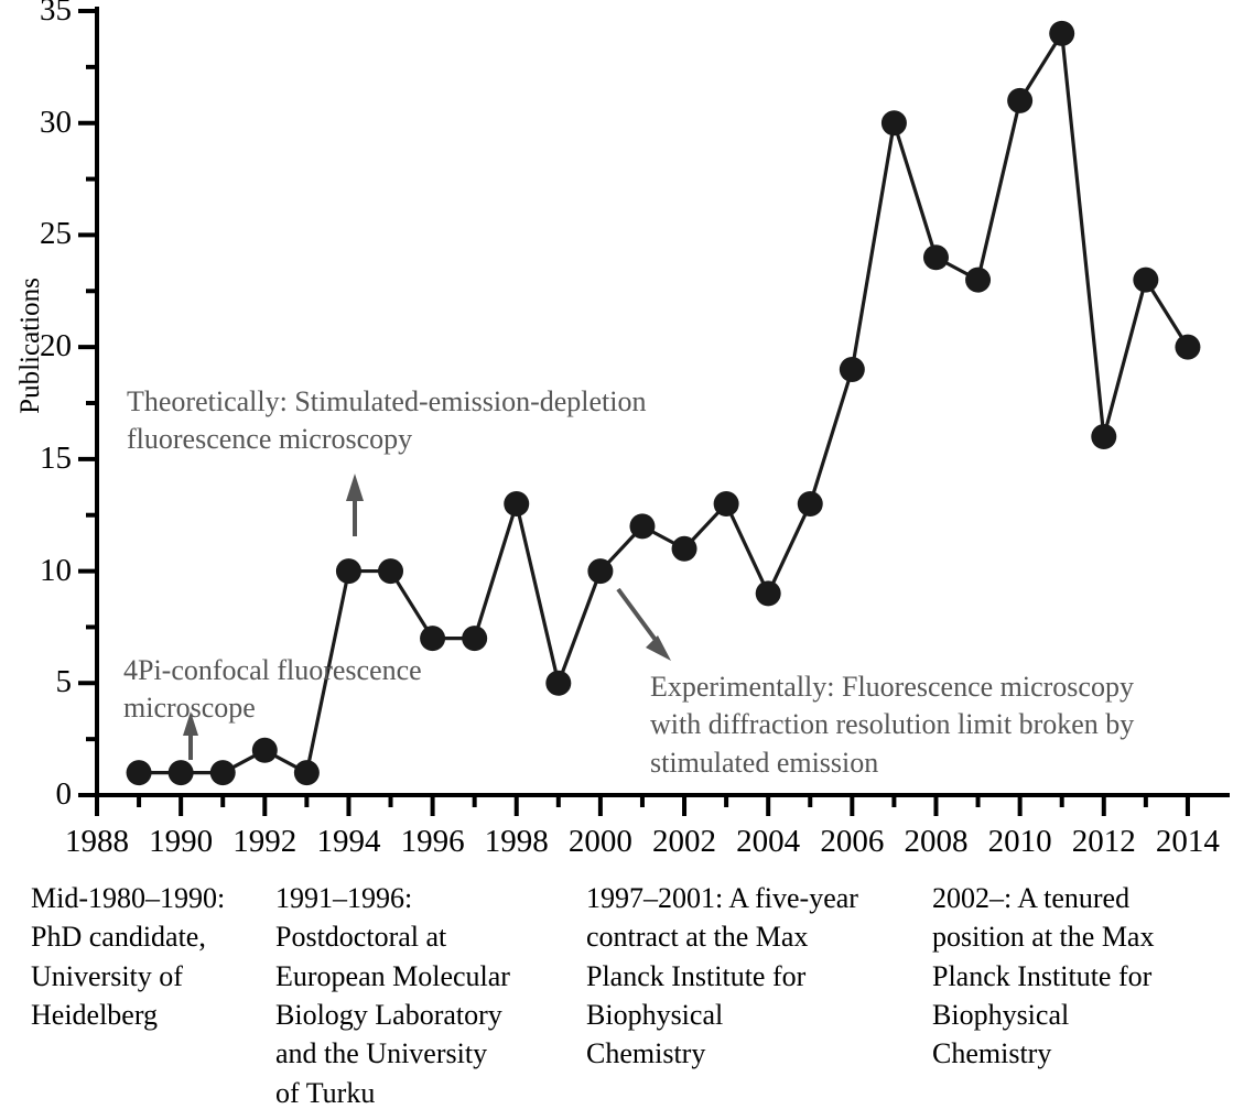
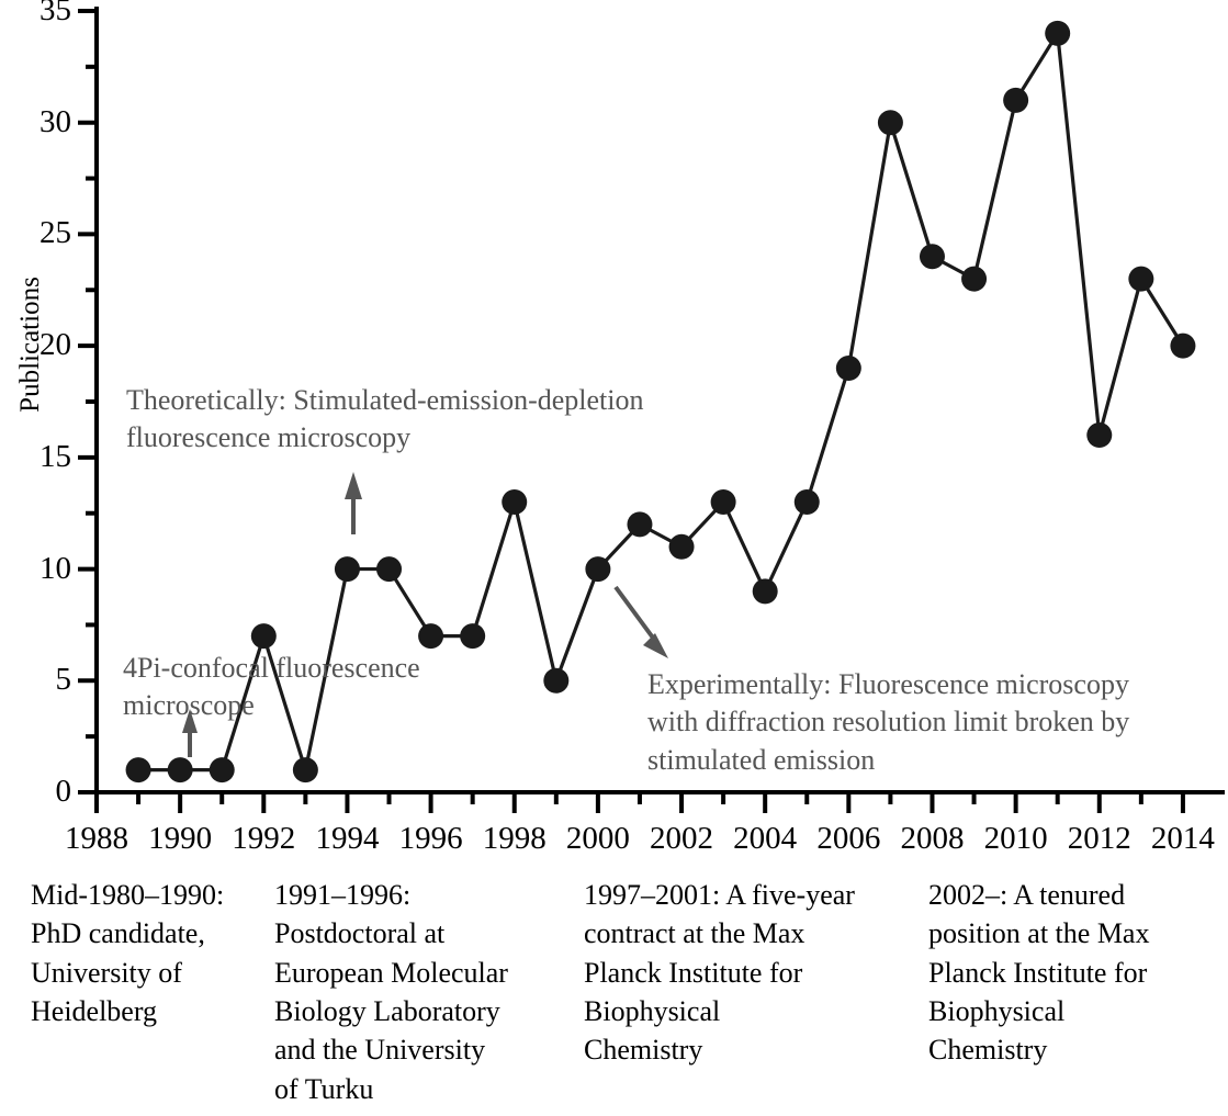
1992: 2 -> 7
